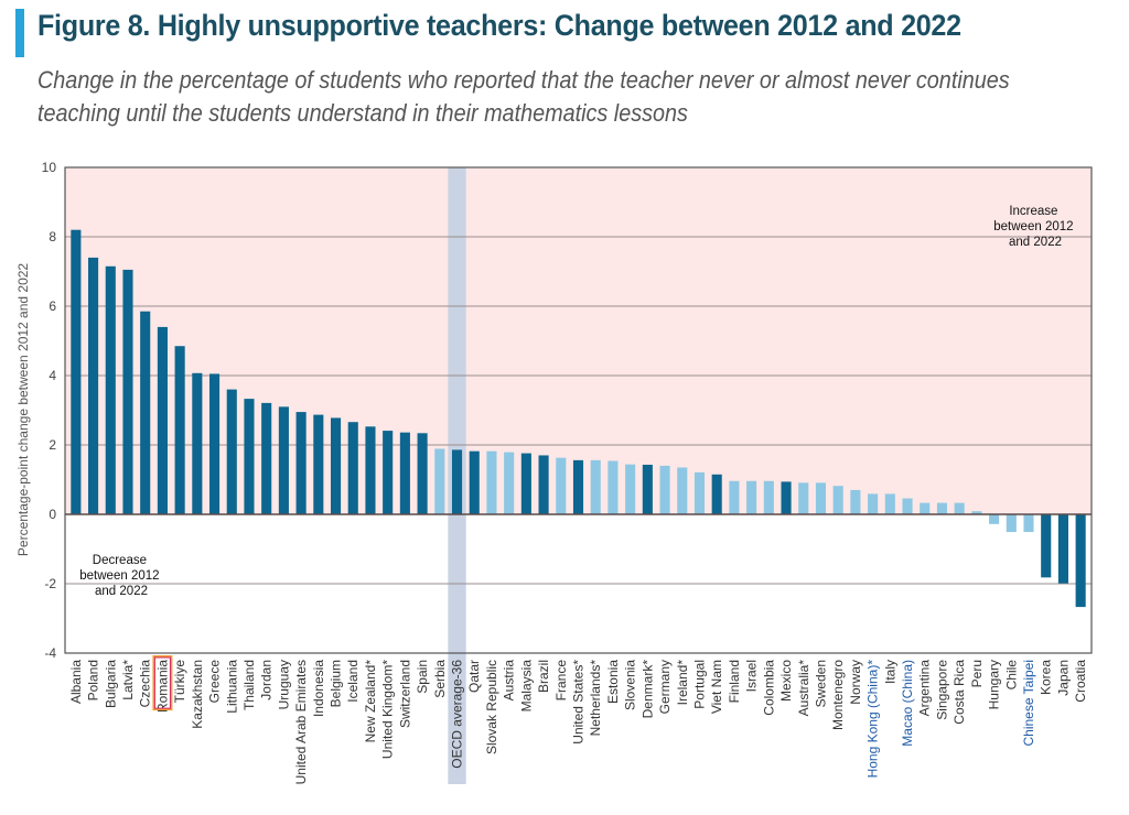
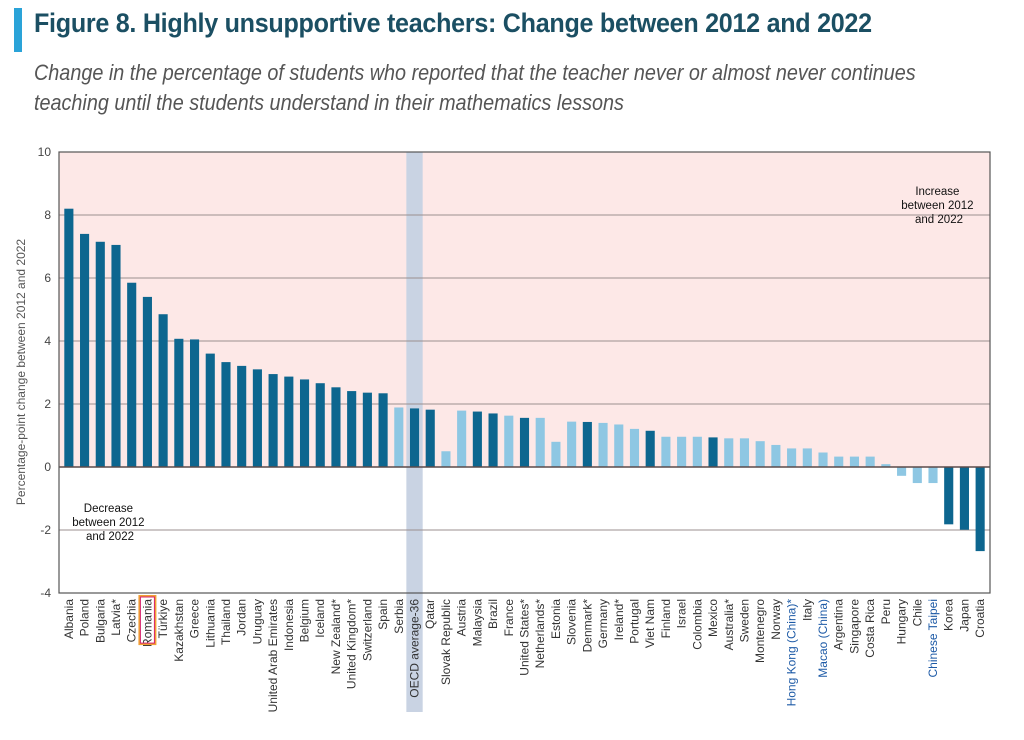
Slovak Republic: 1.8 -> 0.5
Estonia: 1.5 -> 0.8
